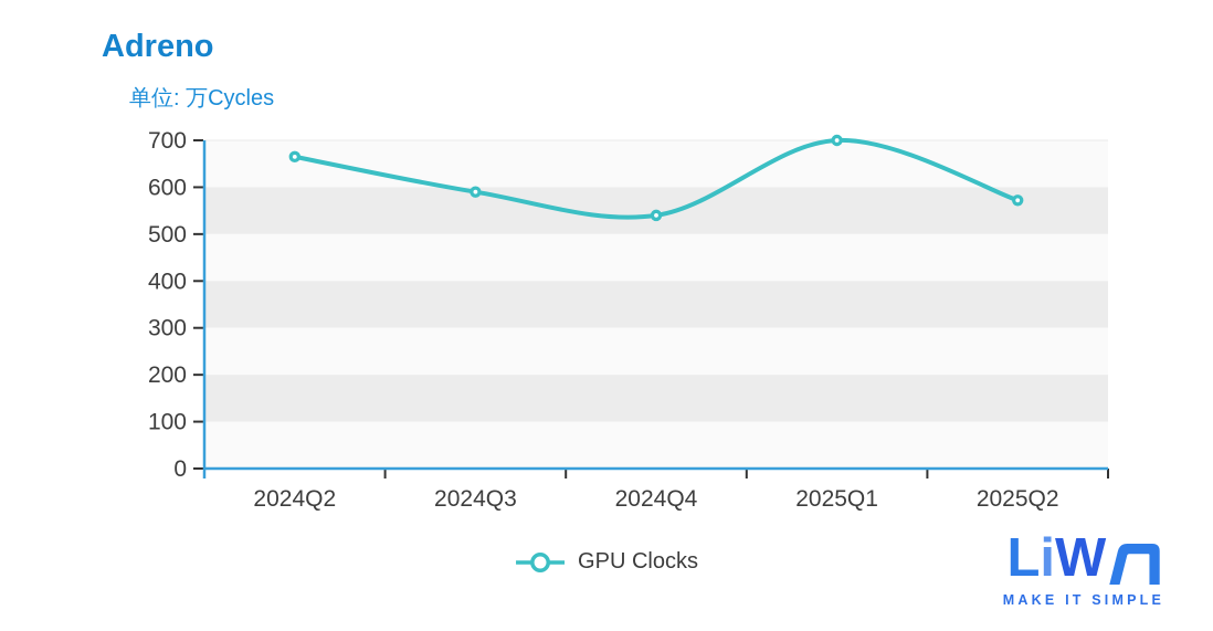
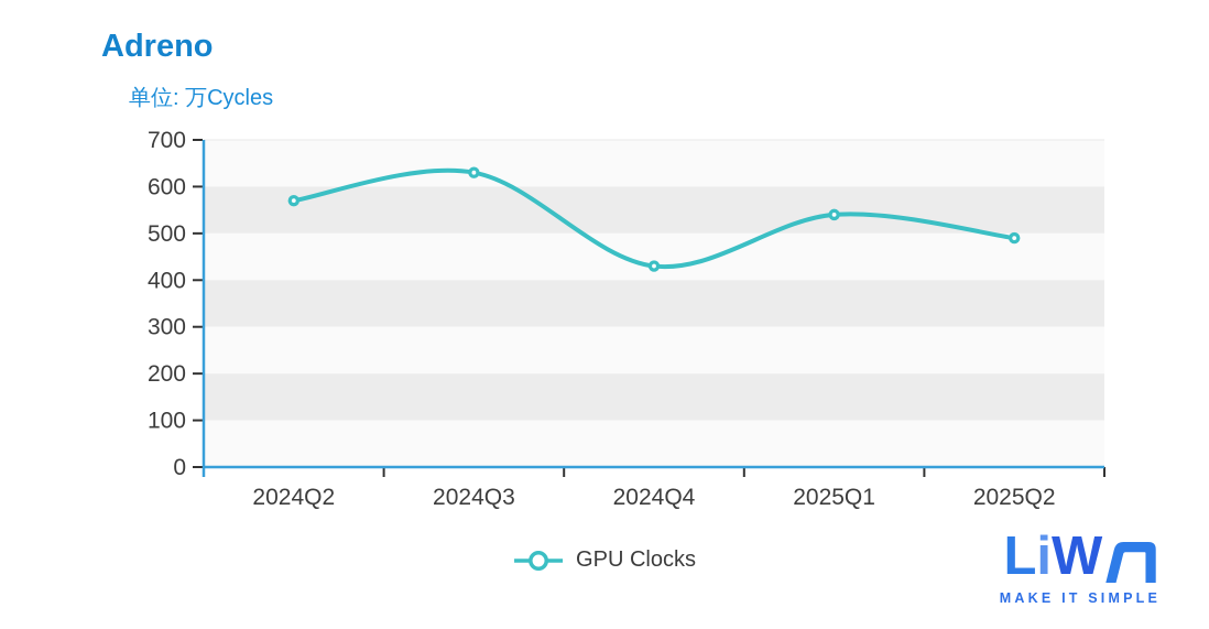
2024Q2: 660 -> 570
2024Q3: 590 -> 630
2024Q4: 540 -> 430
2025Q1: 700 -> 540
2025Q2: 570 -> 490
